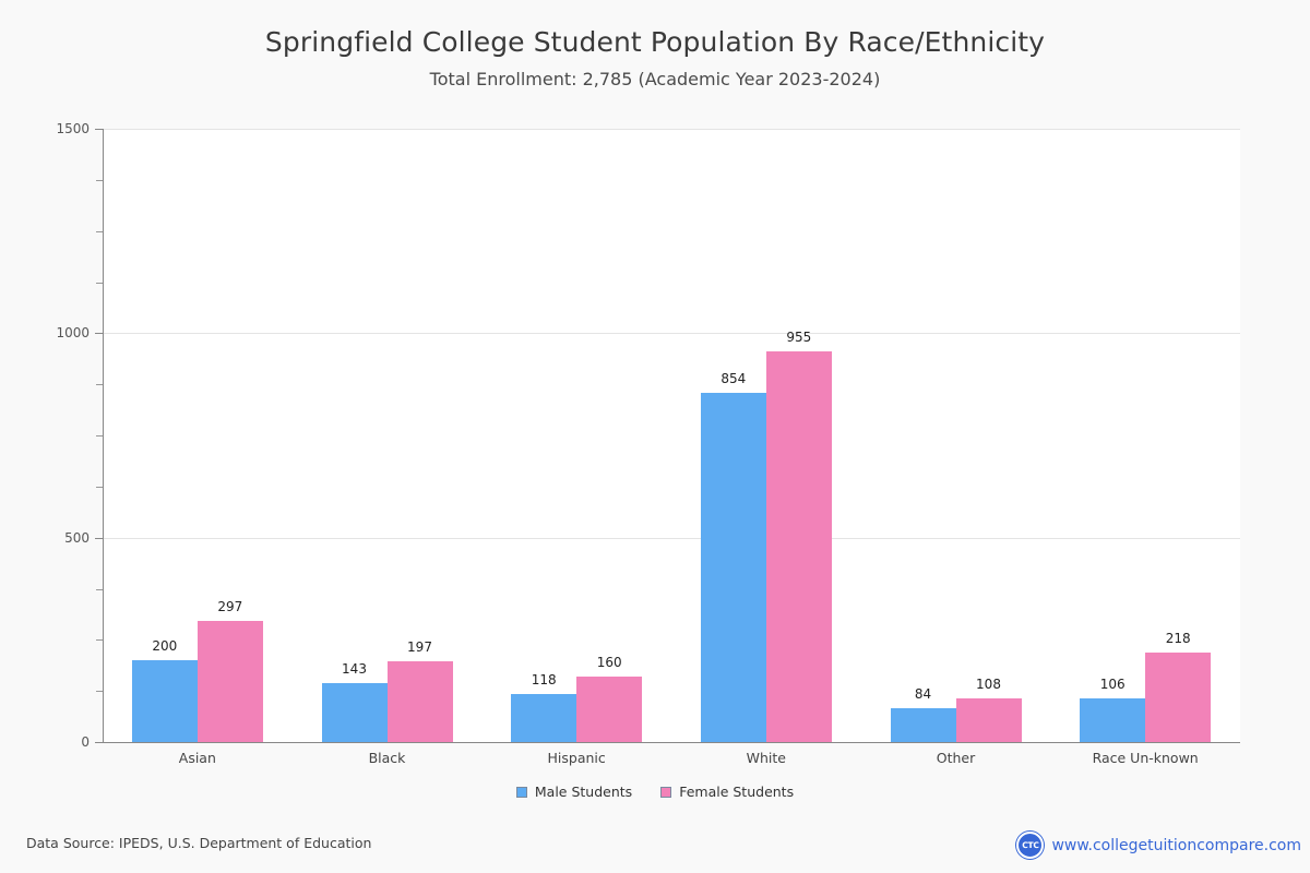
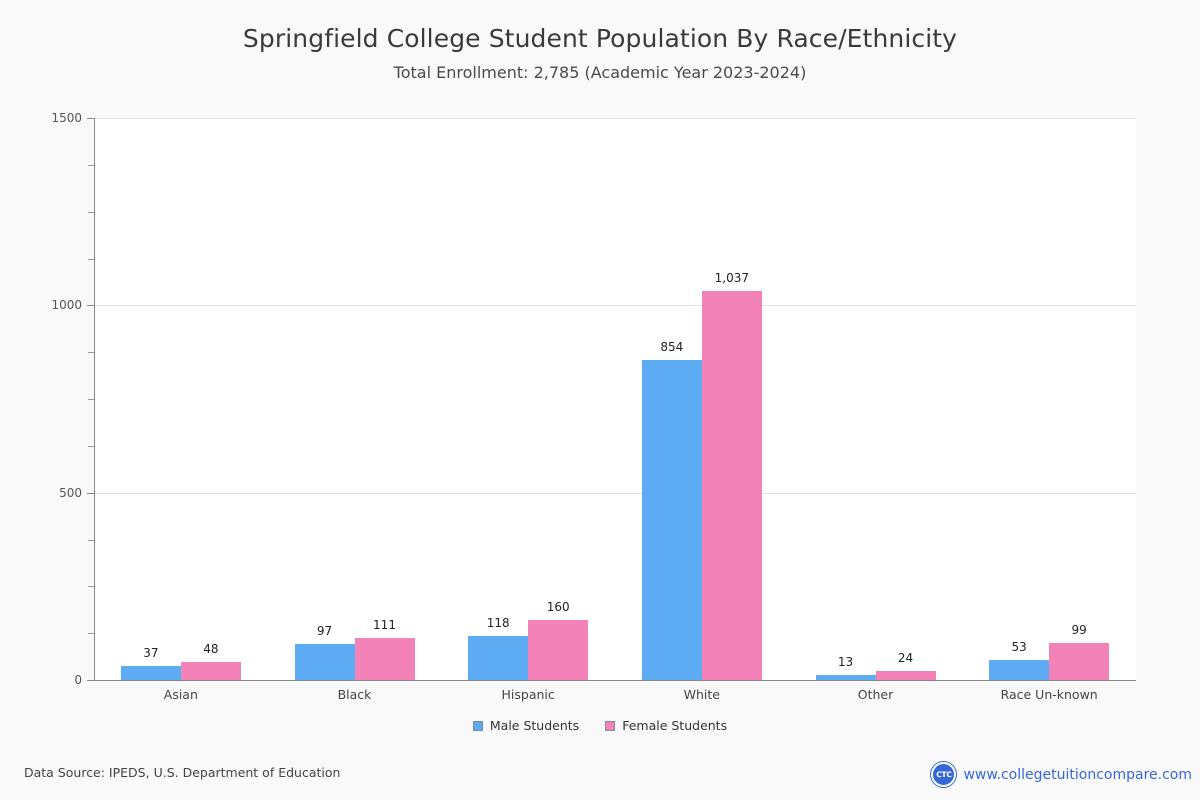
Male Students/Asian: 200 -> 37
Female Students/Asian: 297 -> 48
Male Students/Black: 143 -> 97
Female Students/Black: 197 -> 111
Female Students/White: 955 -> 1,037
Male Students/Other: 84 -> 13
Female Students/Other: 108 -> 24
Male Students/Race Un-known: 106 -> 53
Female Students/Race Un-known: 218 -> 99
